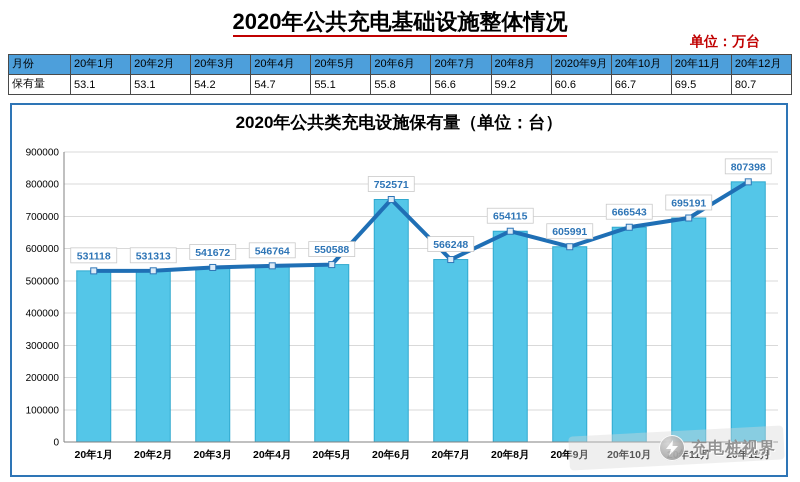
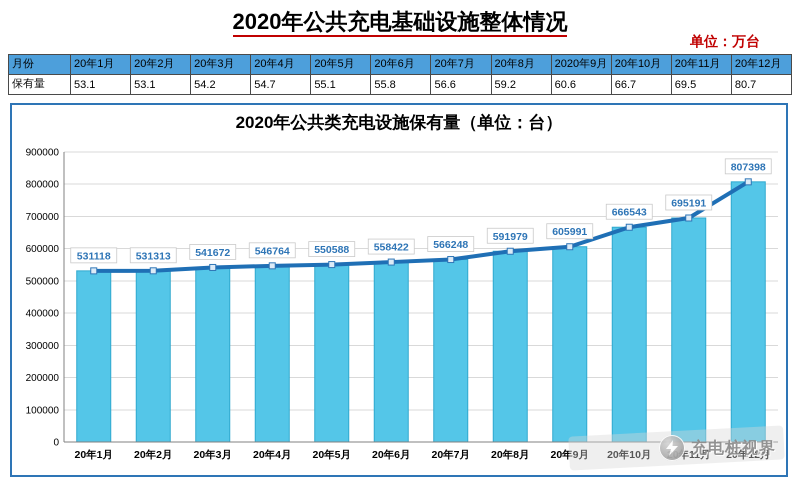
20年6月: 752571 -> 558422
20年8月: 654115 -> 591979
